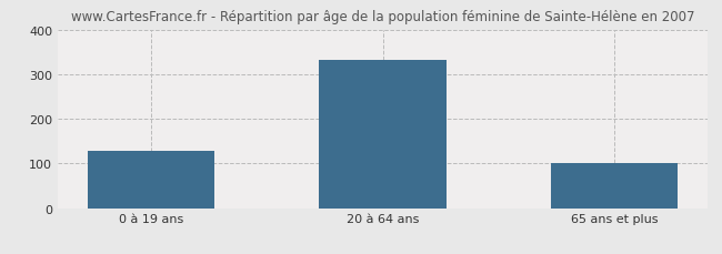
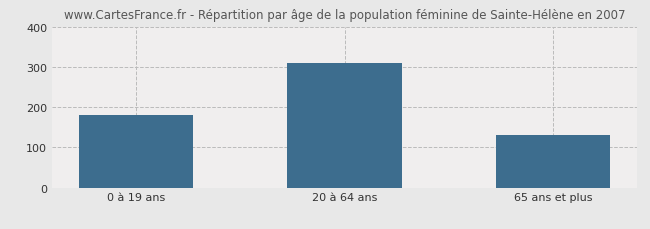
0 à 19 ans: 128 -> 180
20 à 64 ans: 331 -> 310
65 ans et plus: 100 -> 130
